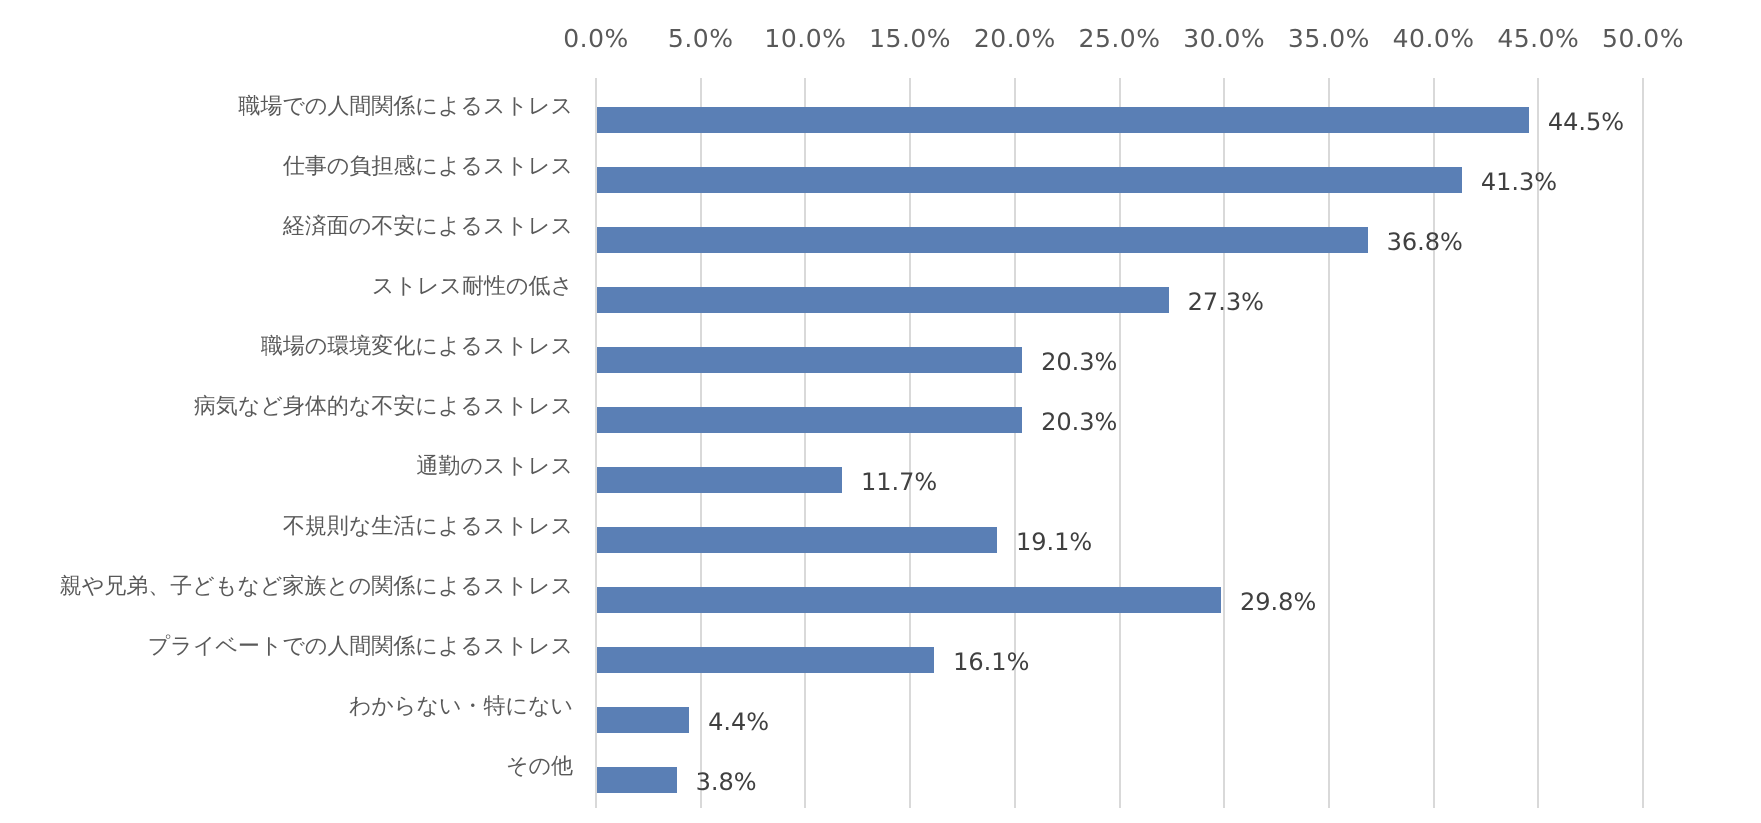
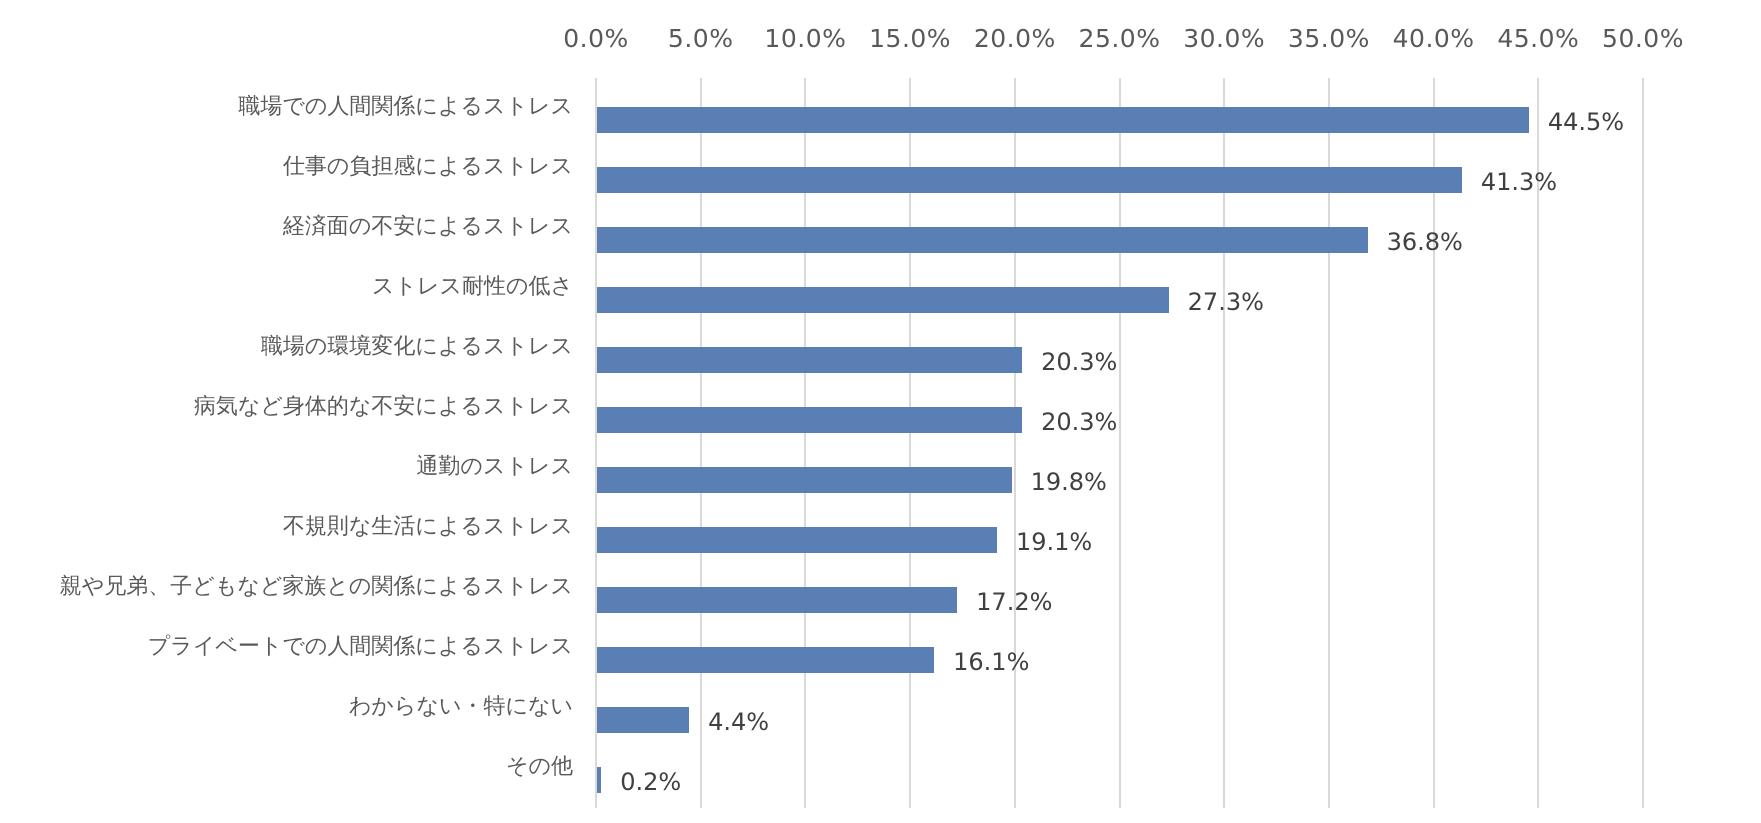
通勤のストレス: 11.7% -> 19.8%
親や兄弟、子どもなど家族との関係によるストレス: 29.8% -> 17.2%
その他: 3.8% -> 0.2%
